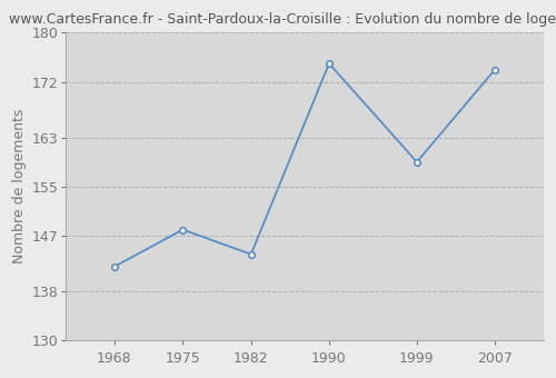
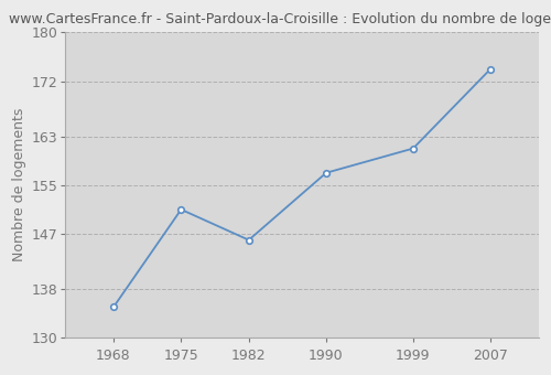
1968: 142 -> 135
1975: 148 -> 151
1982: 144 -> 146
1990: 175 -> 157
1999: 159 -> 161
